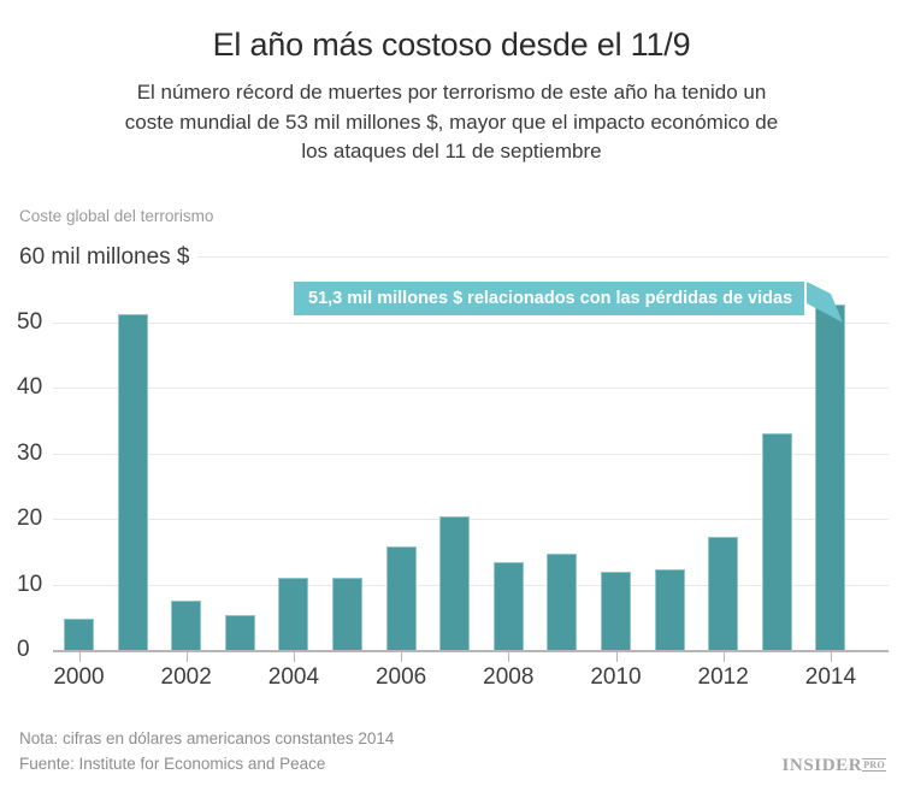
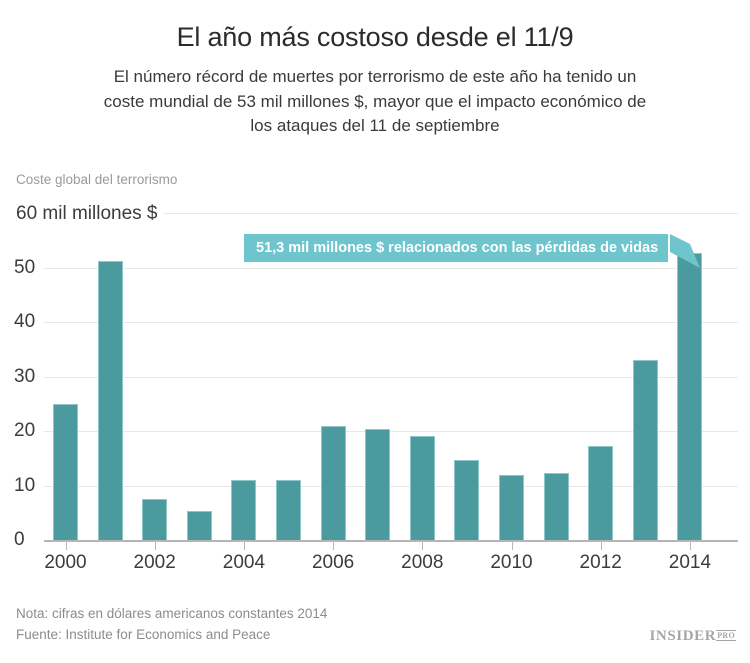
2000: 5 -> 25
2006: 16 -> 21
2008: 13 -> 19
